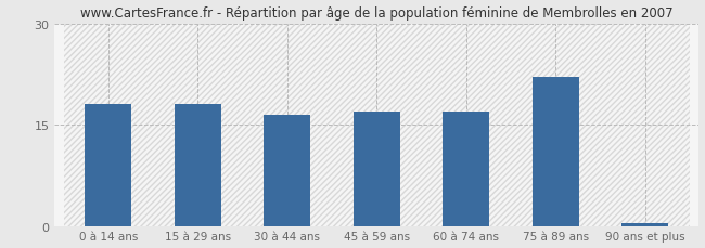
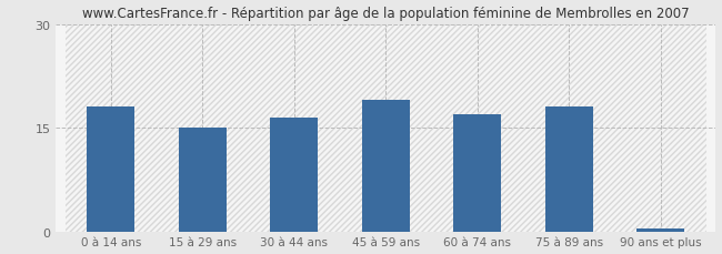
15 à 29 ans: 18.0 -> 15.0
45 à 59 ans: 17.0 -> 19.0
75 à 89 ans: 22.0 -> 18.0
